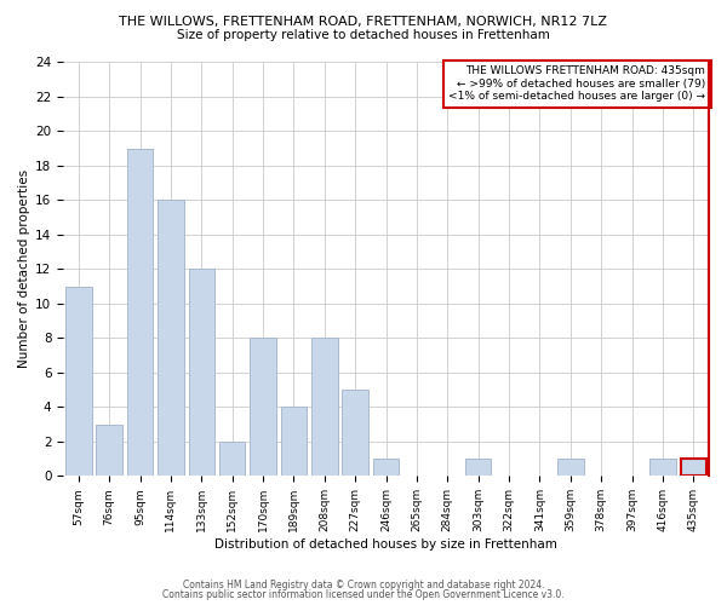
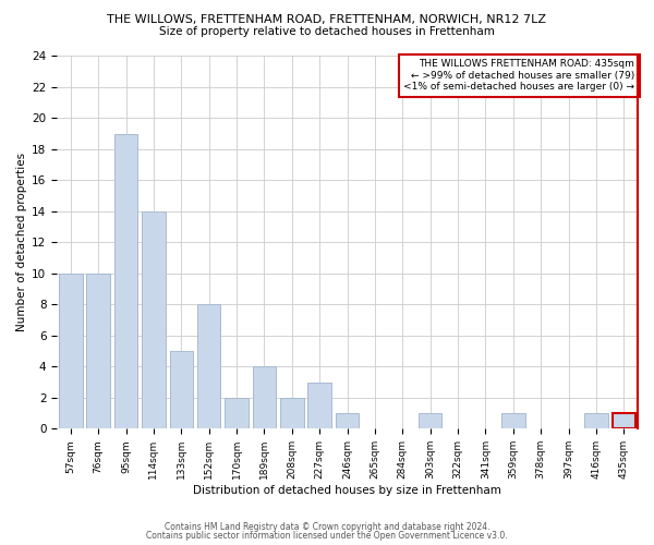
57sqm: 11 -> 10
76sqm: 3 -> 10
114sqm: 16 -> 14
133sqm: 12 -> 5
152sqm: 2 -> 8
170sqm: 8 -> 2
208sqm: 8 -> 2
227sqm: 5 -> 3
